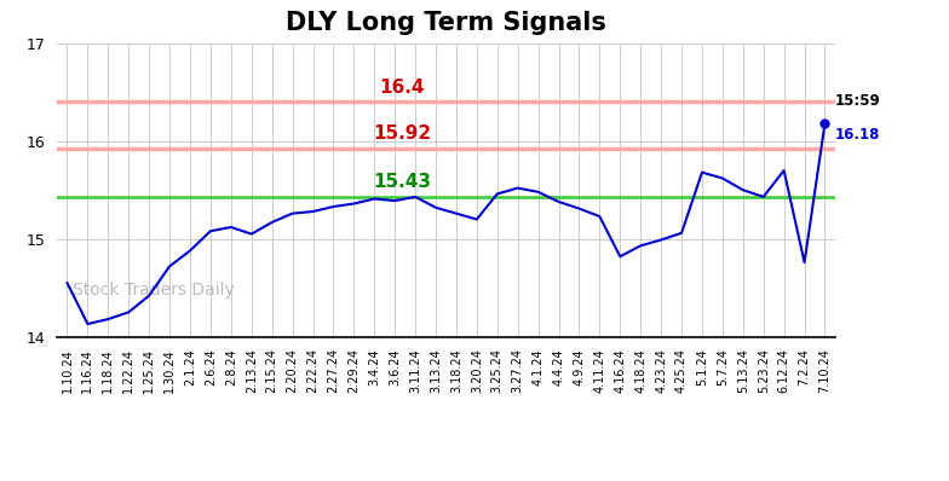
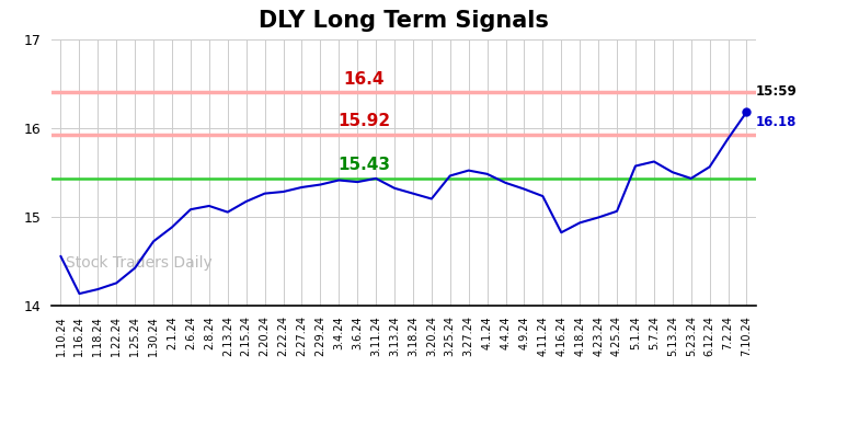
5.1.24: 15.68 -> 15.57
6.12.24: 15.70 -> 15.56
7.2.24: 14.76 -> 15.88
